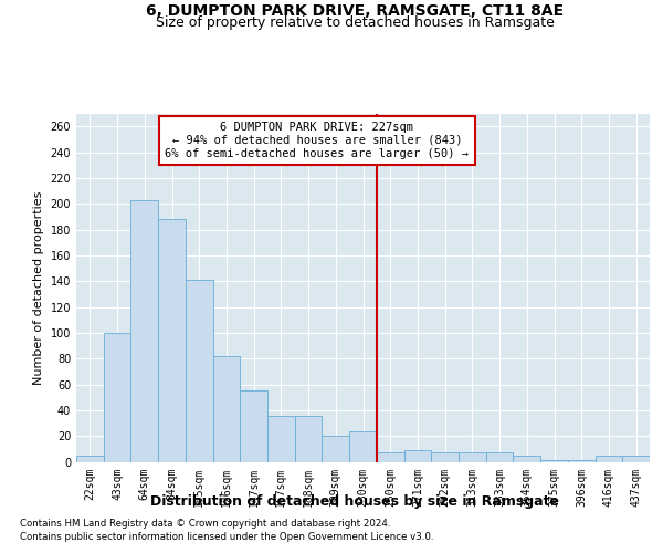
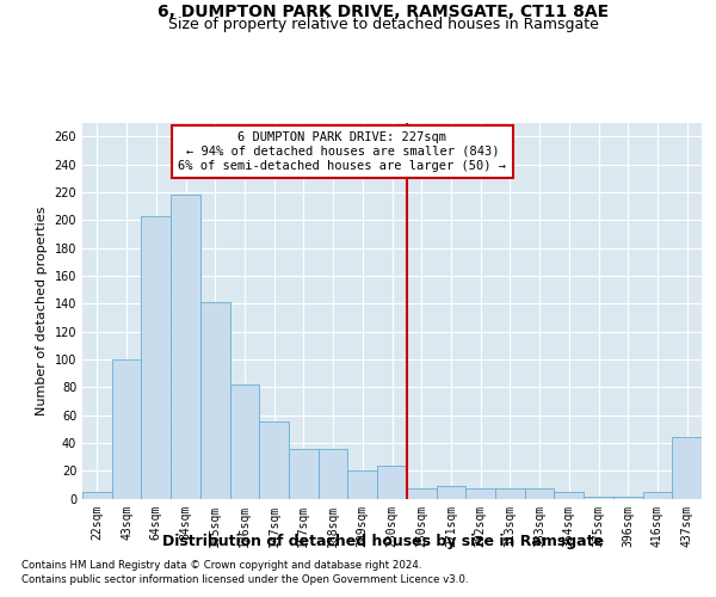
84sqm: 188 -> 218
437sqm: 5 -> 44
